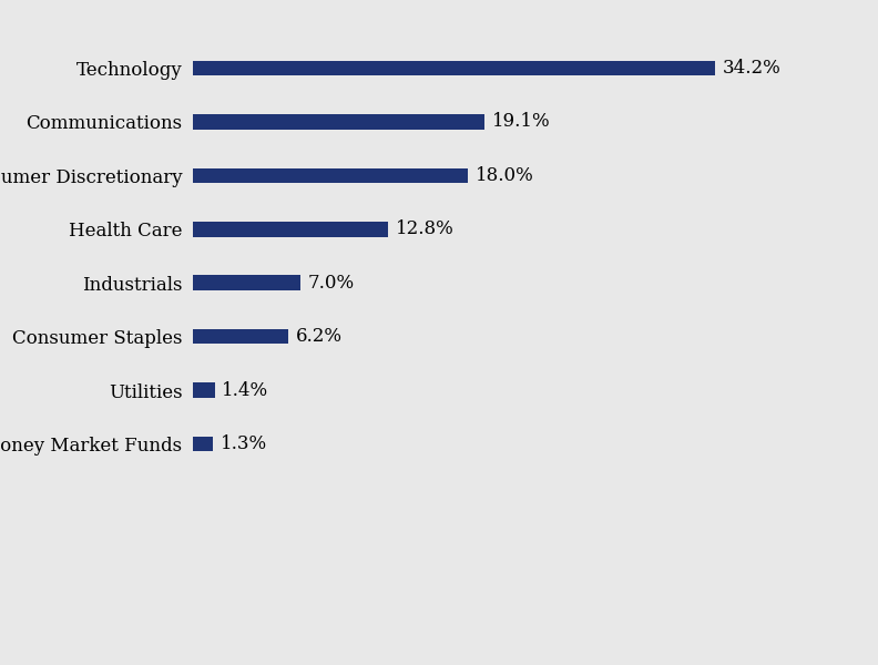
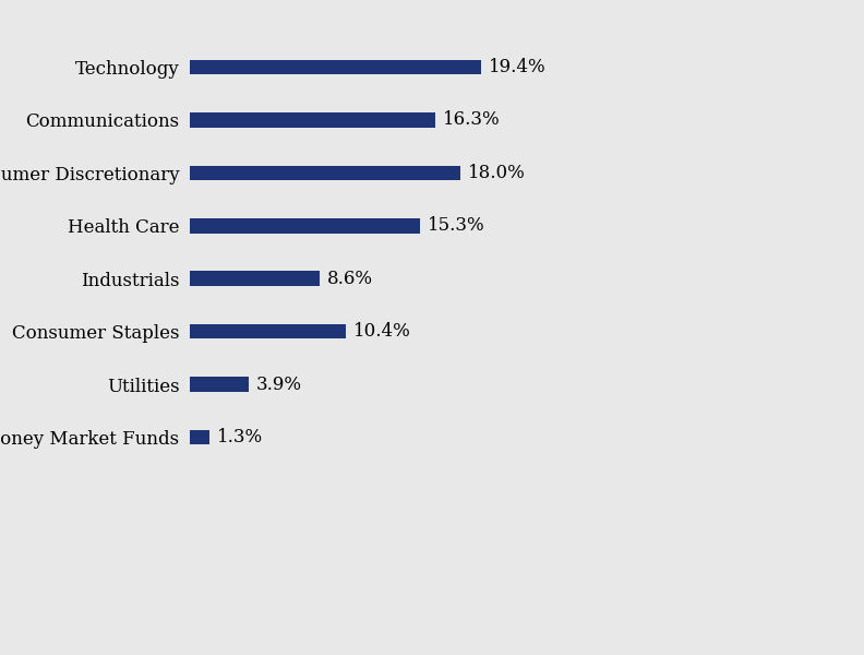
Technology: 34.2% -> 19.4%
Communications: 19.1% -> 16.3%
Health Care: 12.8% -> 15.3%
Industrials: 7.0% -> 8.6%
Consumer Staples: 6.2% -> 10.4%
Utilities: 1.4% -> 3.9%
